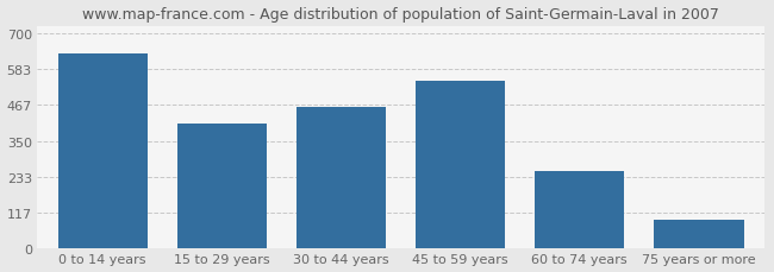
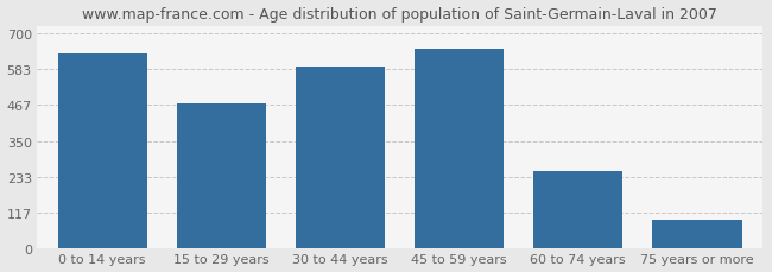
15 to 29 years: 405 -> 472
30 to 44 years: 460 -> 590
45 to 59 years: 545 -> 648
